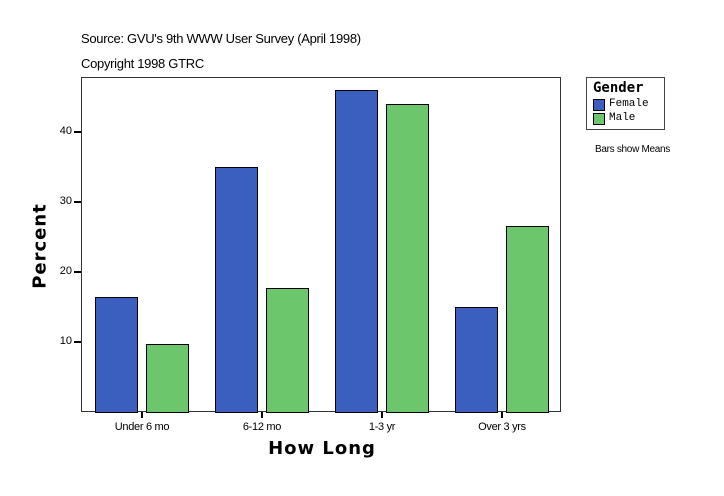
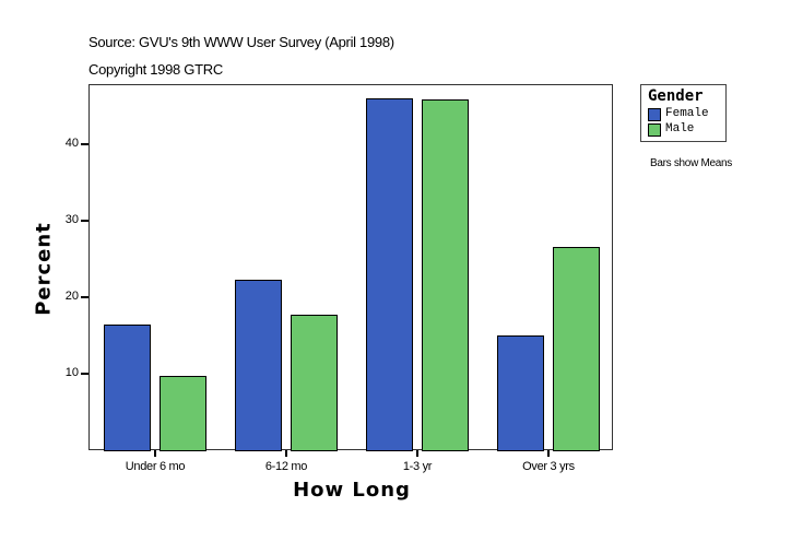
Female/6-12 mo: 35 -> 22
Male/1-3 yr: 44 -> 46
